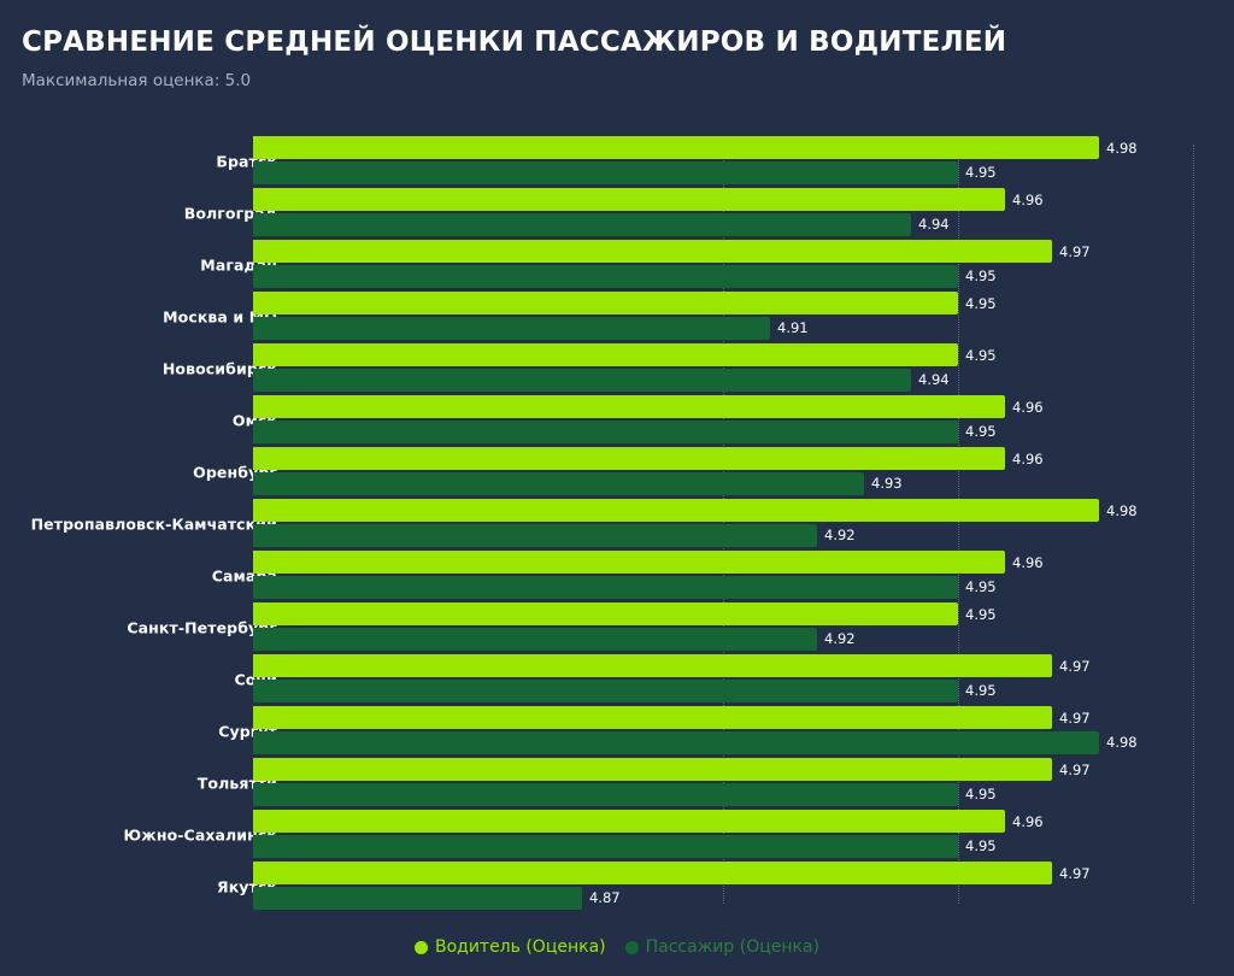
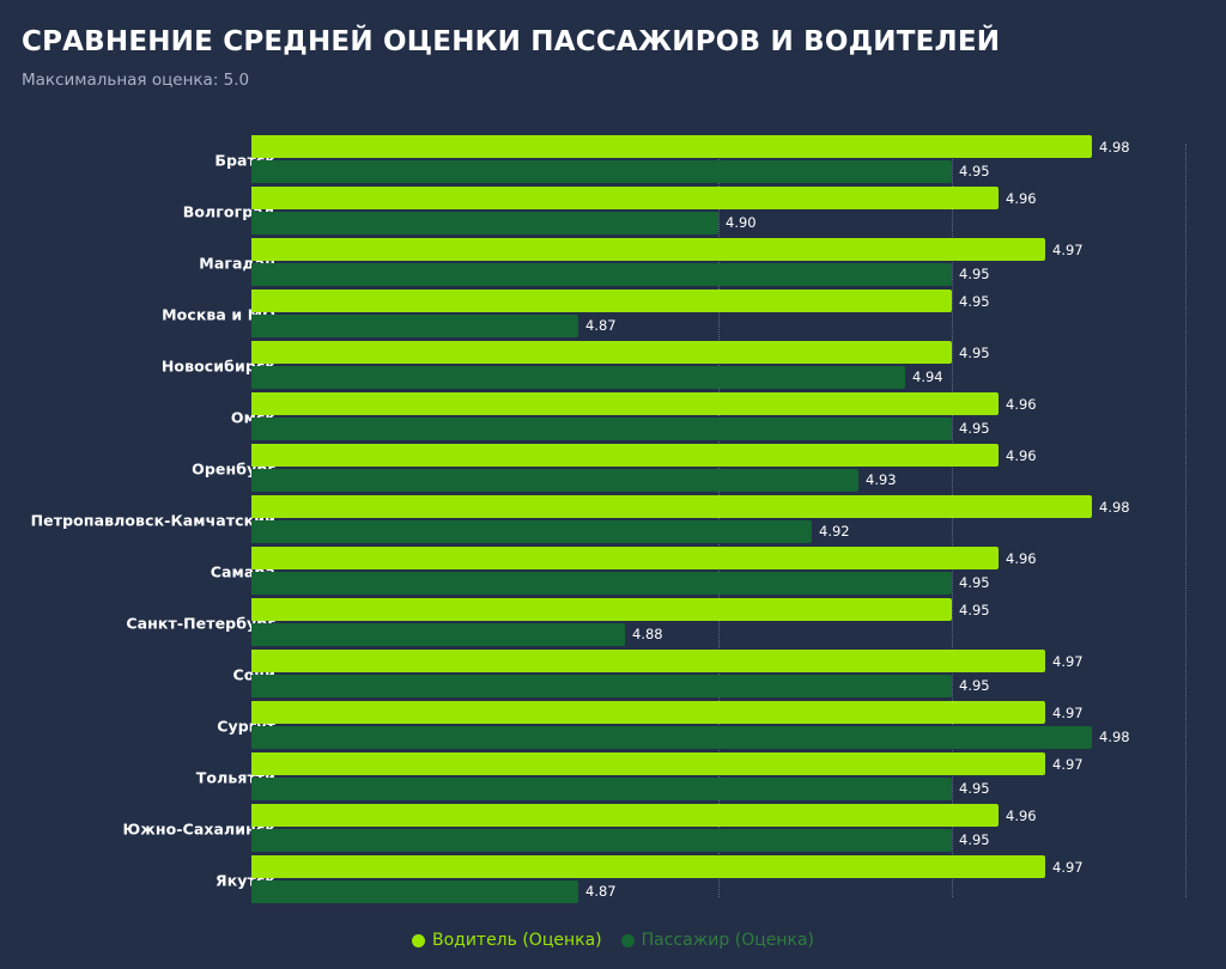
Пассажир (Оценка)/Волгоград: 4.94 -> 4.90
Пассажир (Оценка)/Москва и МО: 4.91 -> 4.87
Пассажир (Оценка)/Санкт-Петербург: 4.92 -> 4.88
